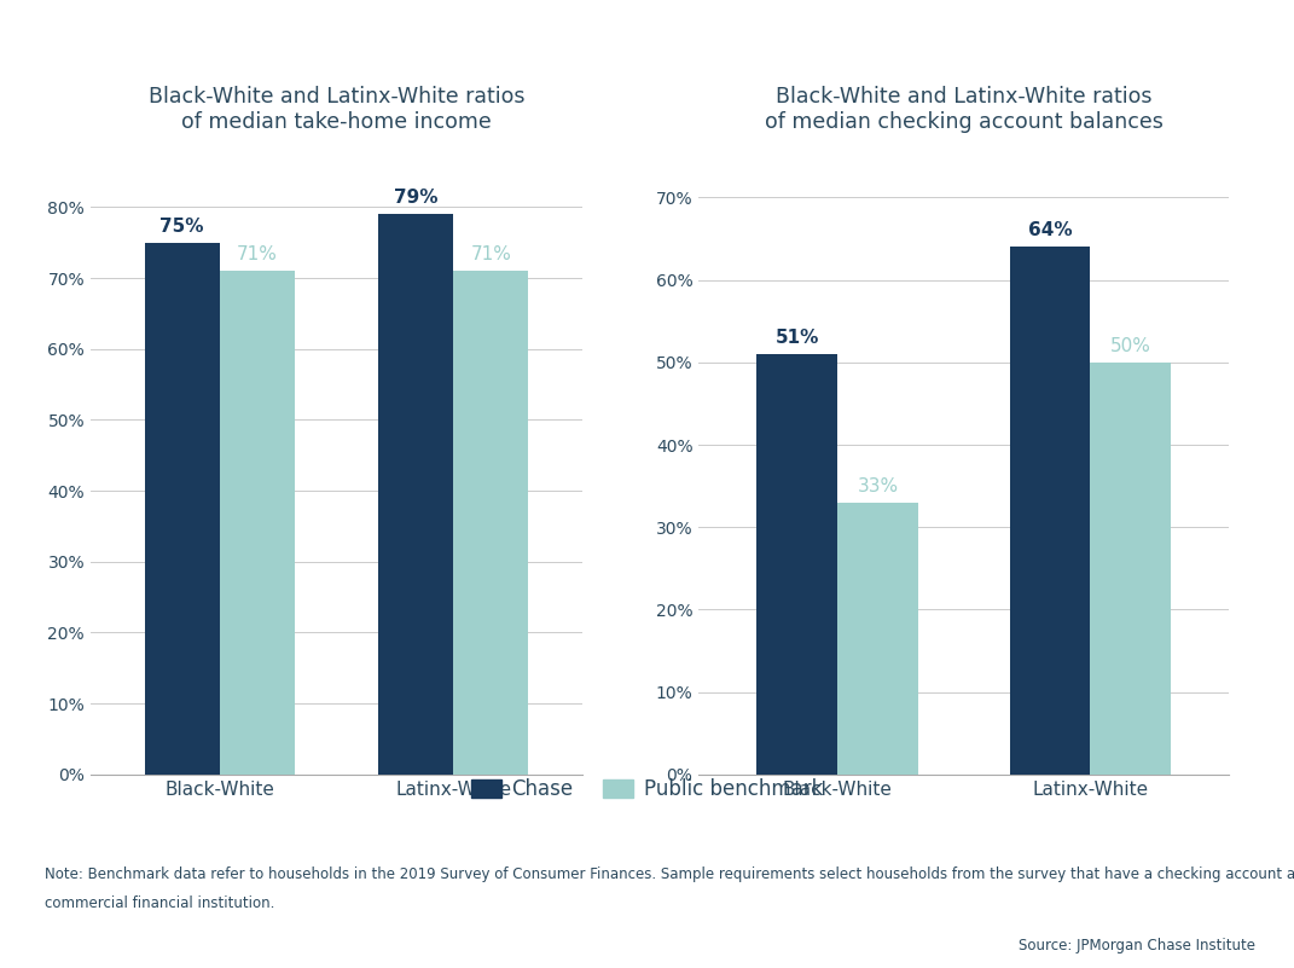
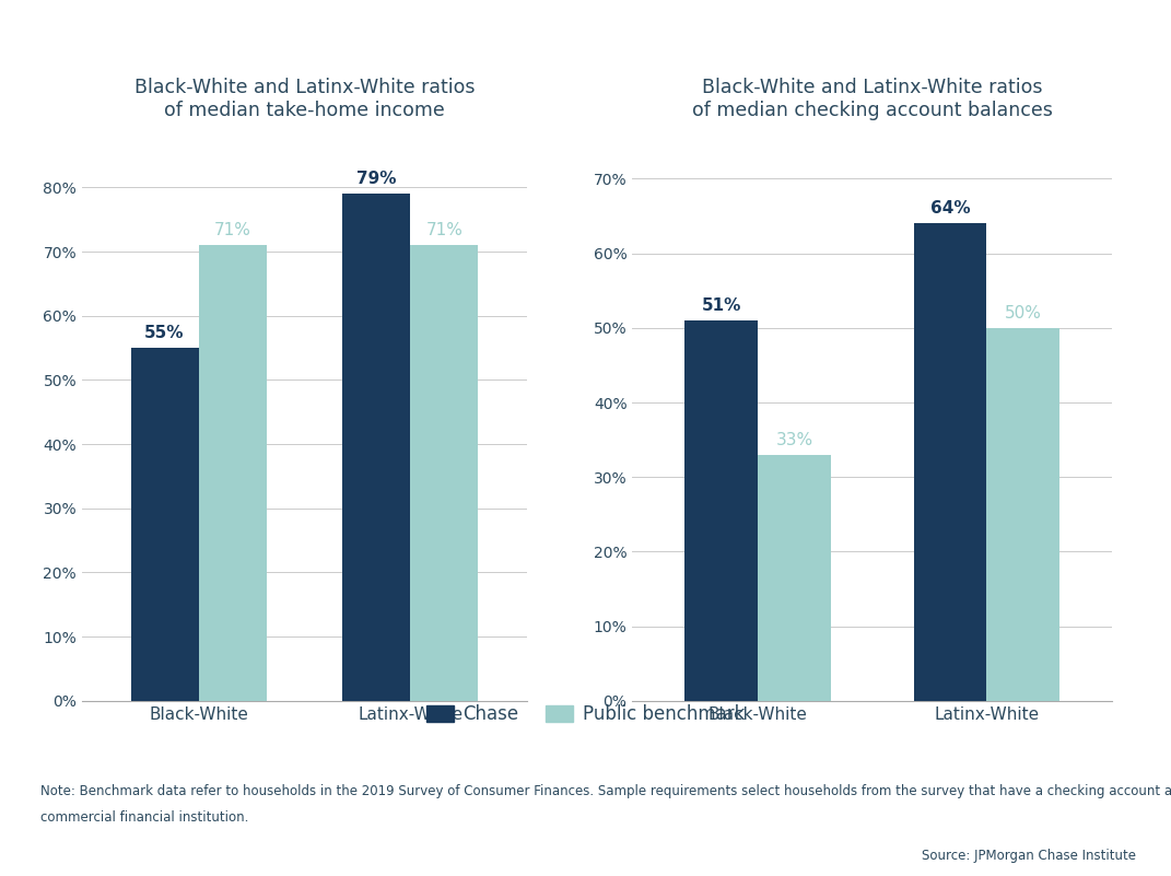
Chase/Black-White: 75% -> 55%
